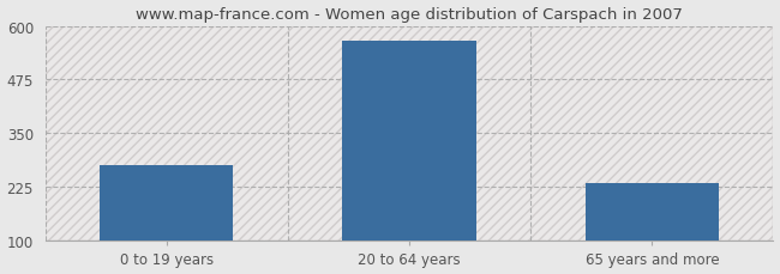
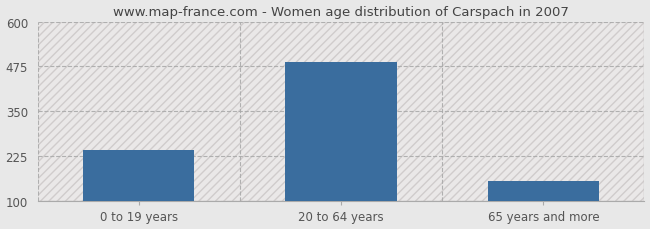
0 to 19 years: 275 -> 243
20 to 64 years: 565 -> 487
65 years and more: 235 -> 158
